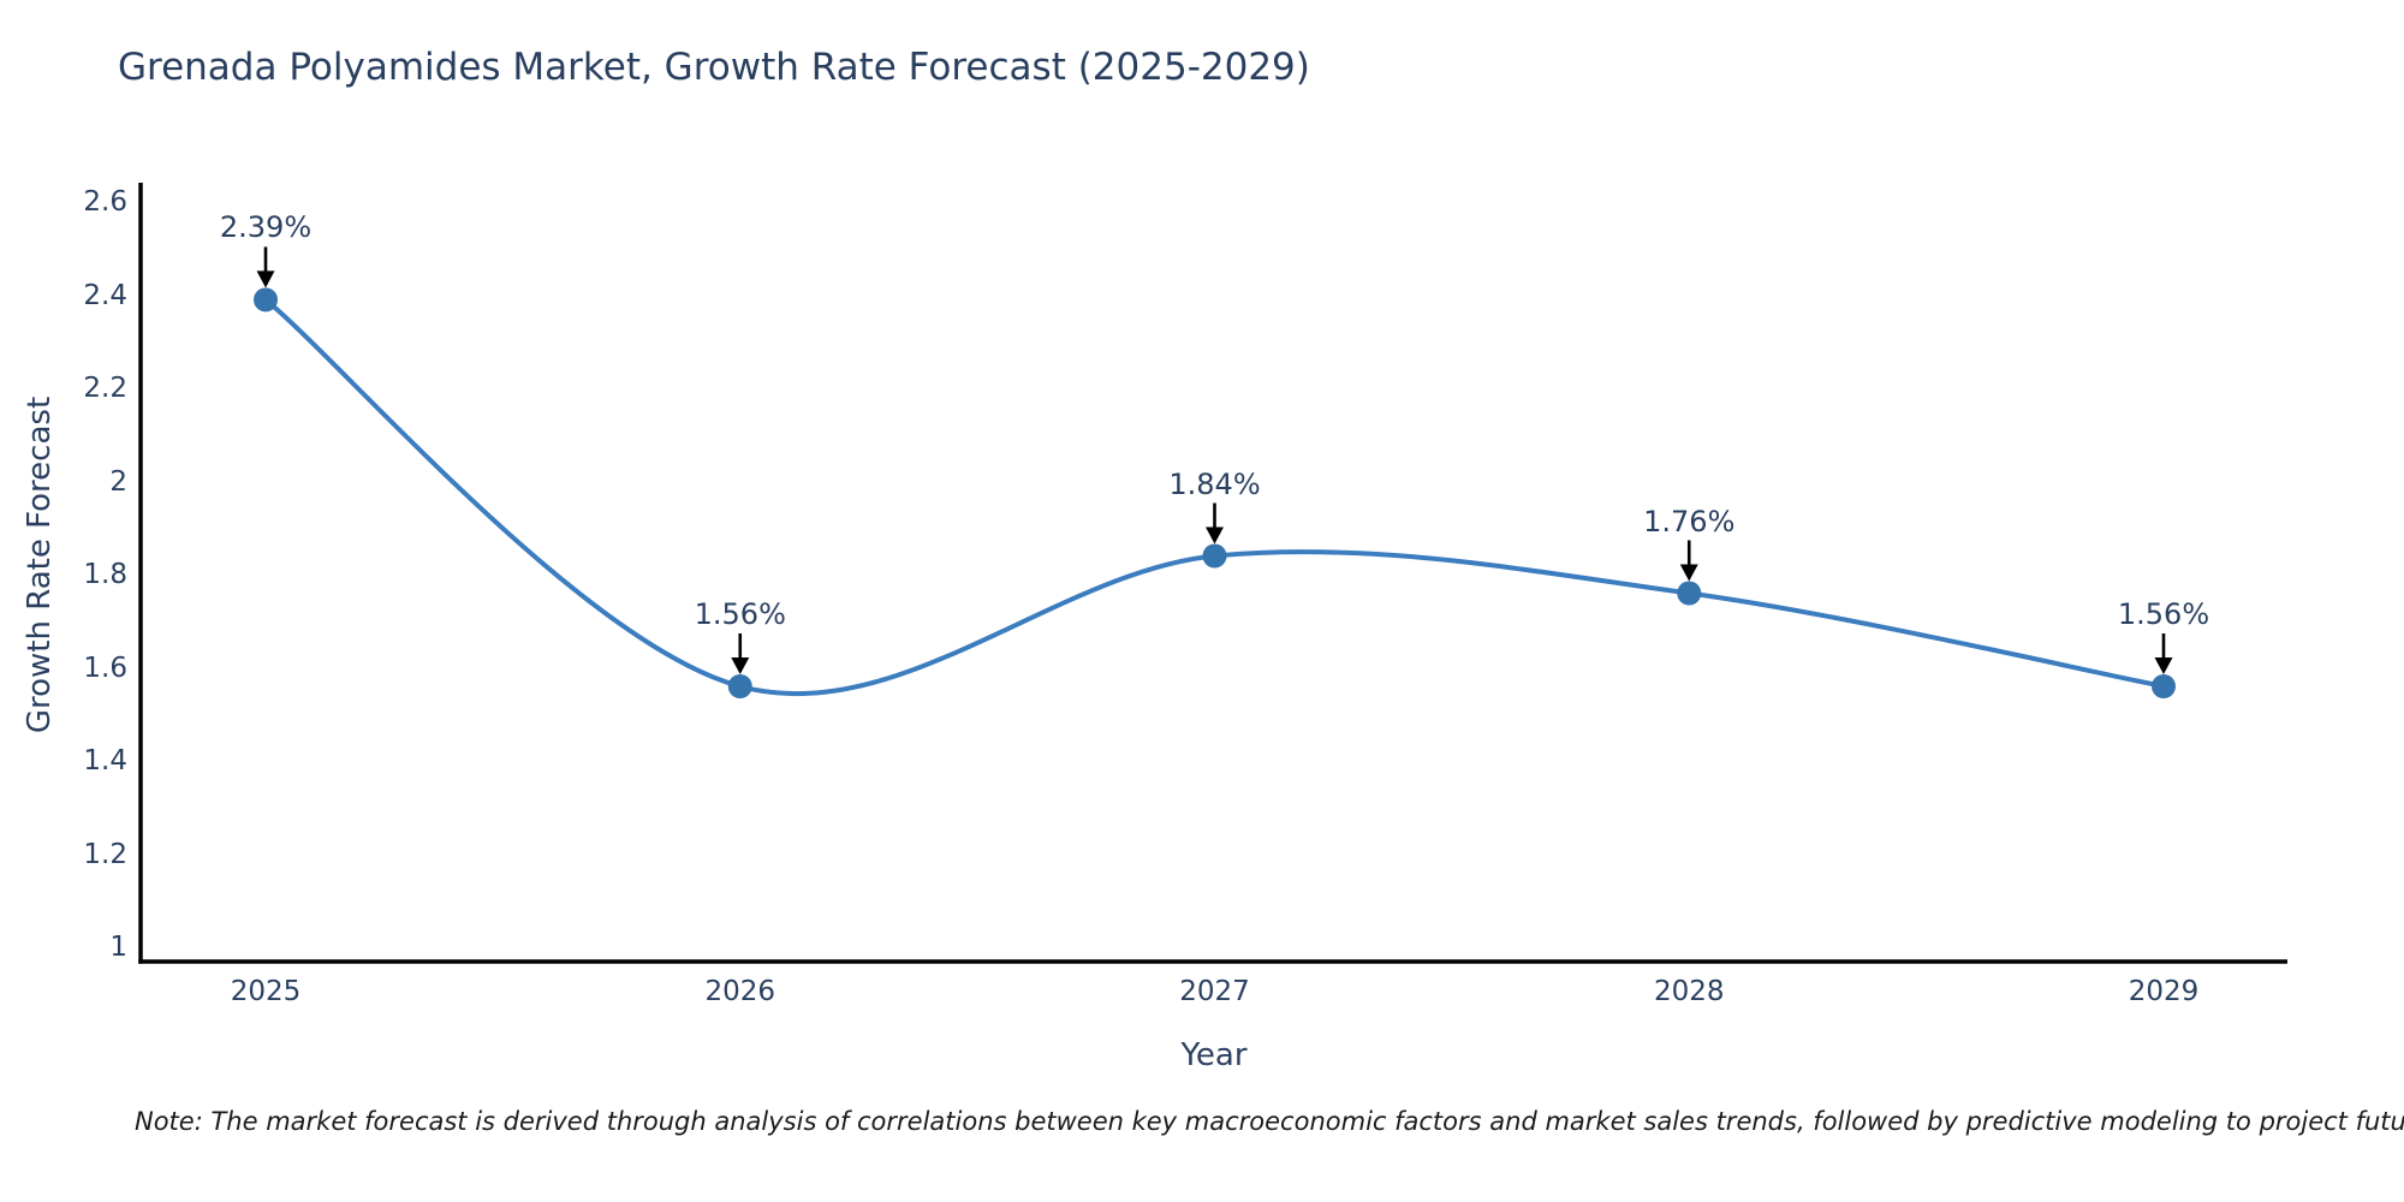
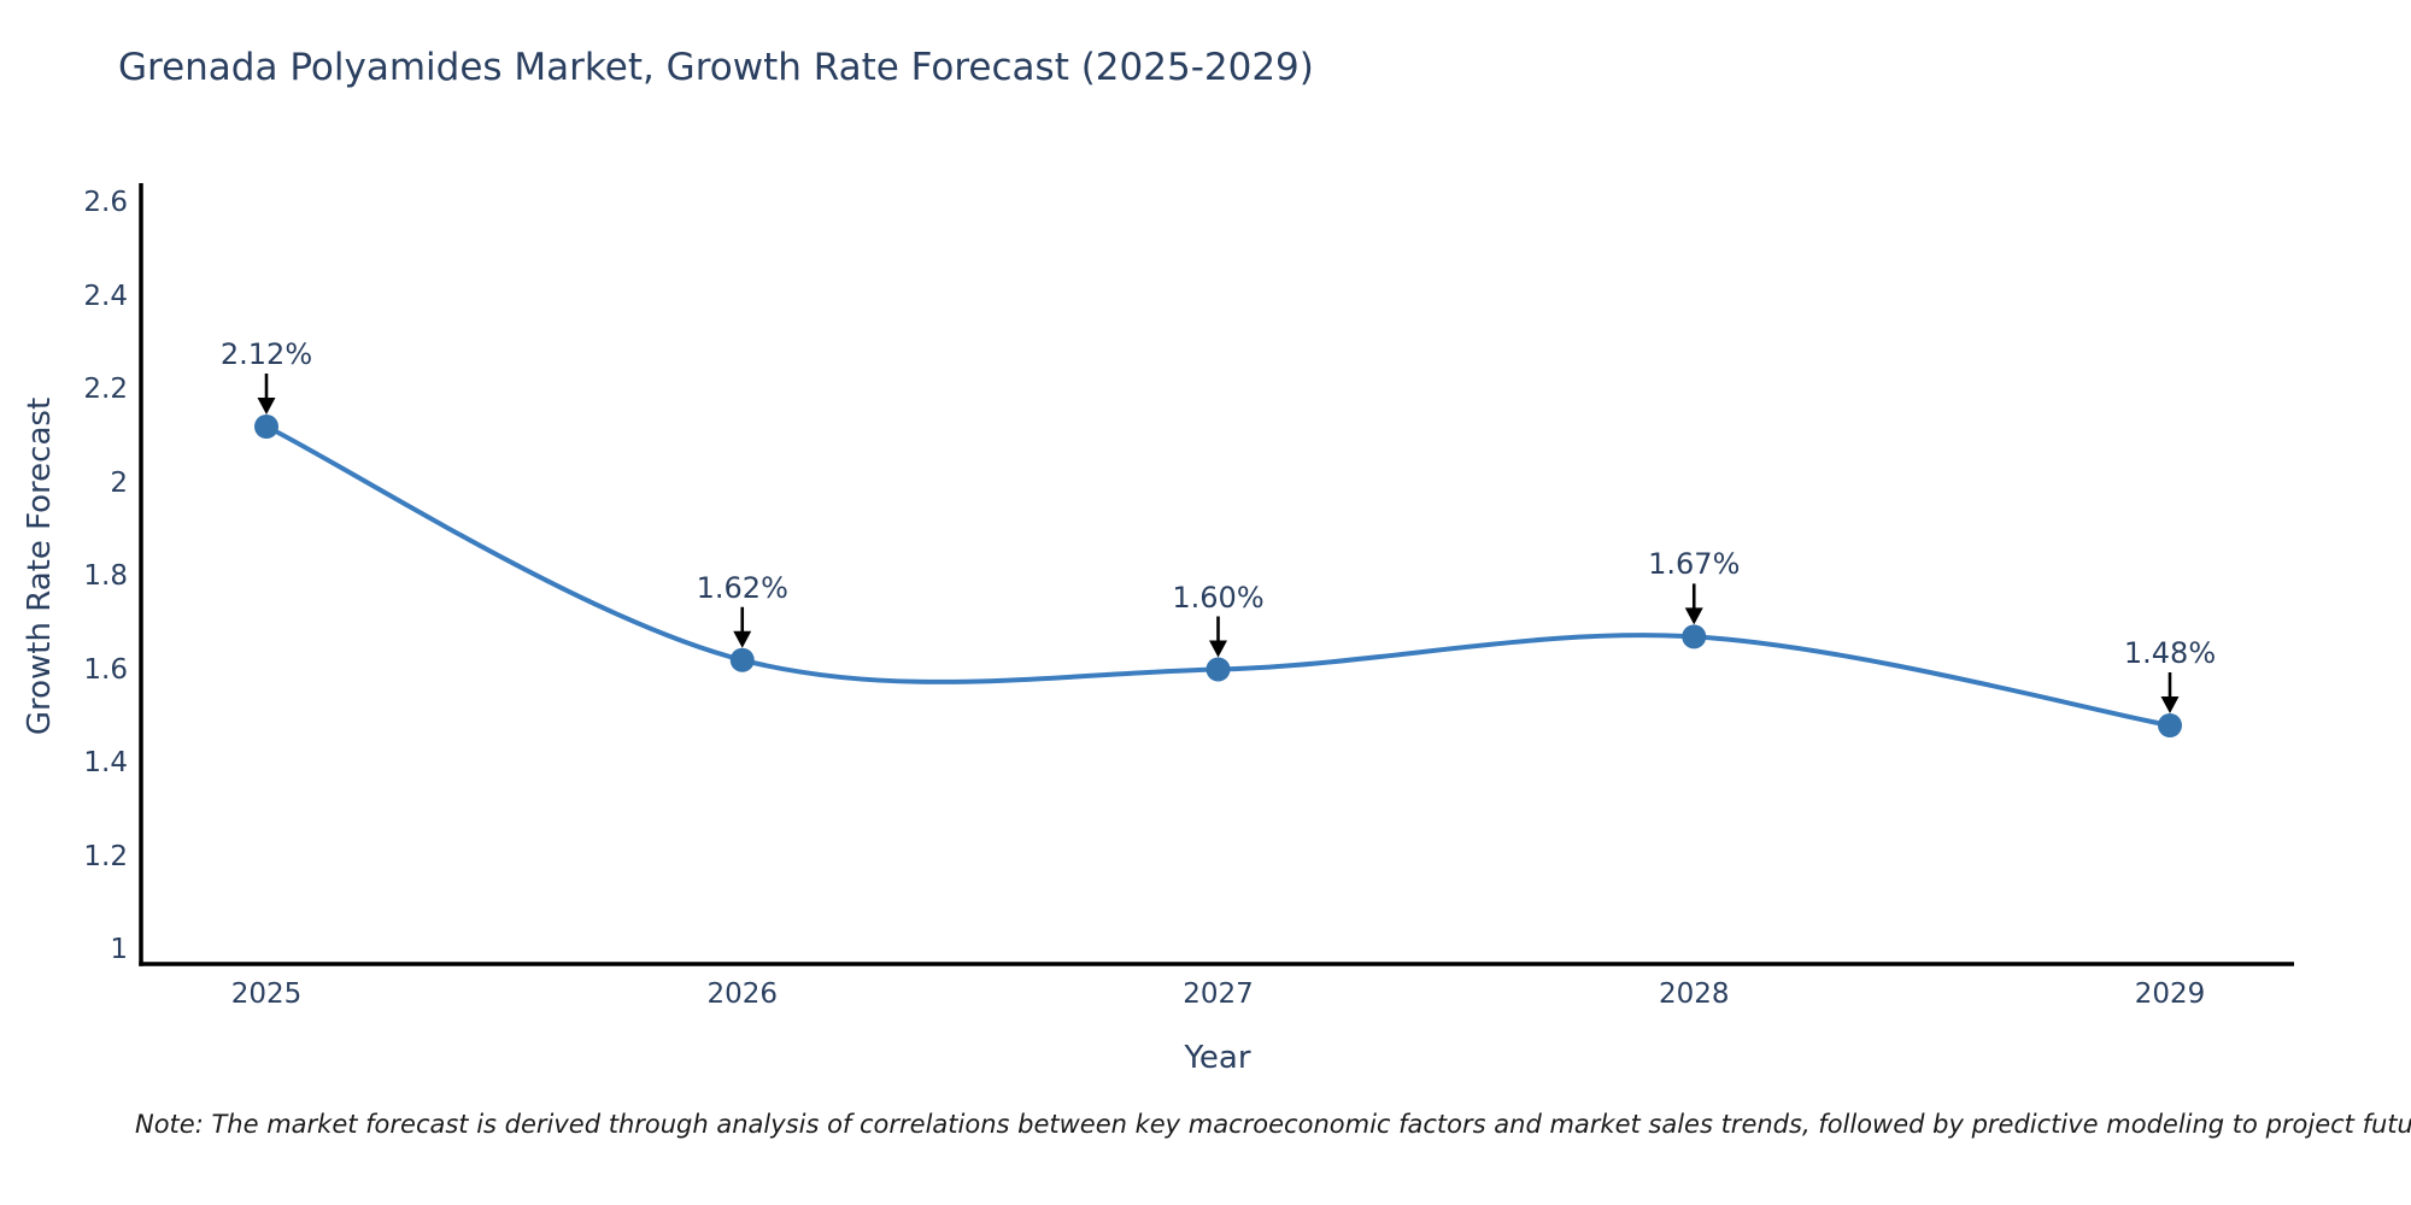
2025: 2.39% -> 2.12%
2026: 1.56% -> 1.62%
2027: 1.84% -> 1.60%
2028: 1.76% -> 1.67%
2029: 1.56% -> 1.48%
